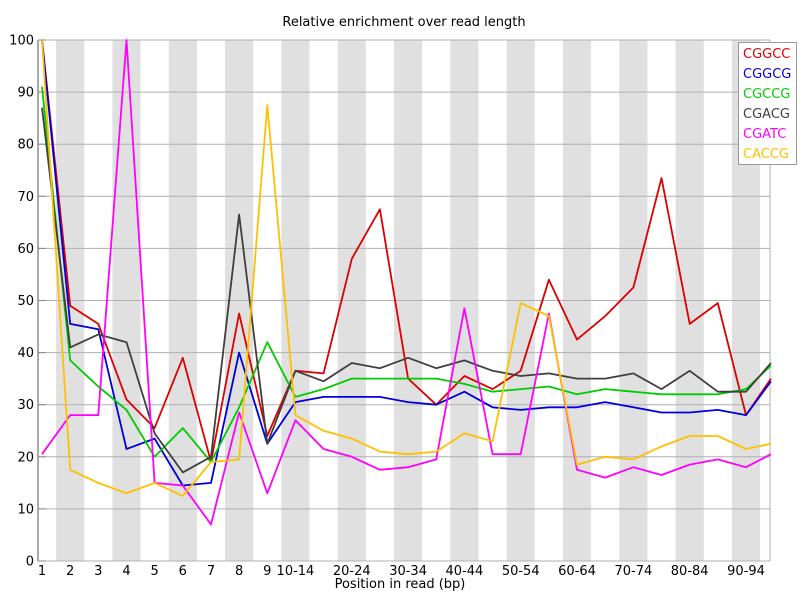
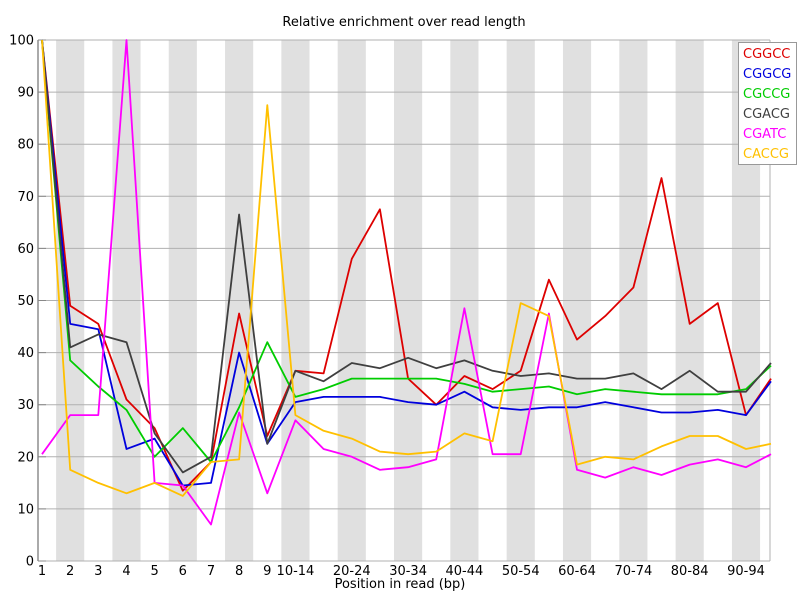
CGCCG/1: 91 -> 100
CGACG/1: 87 -> 100
CGGCC/6: 39 -> 14
